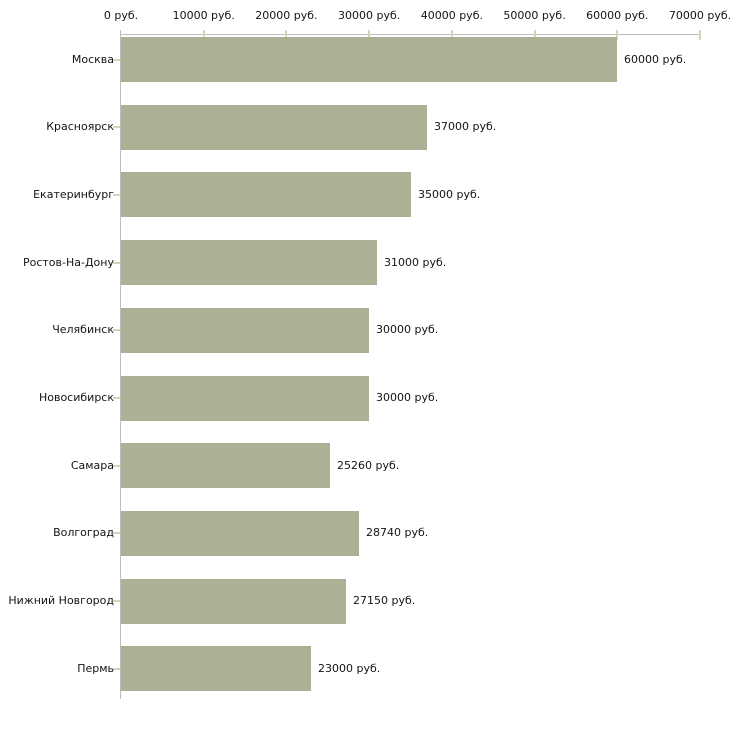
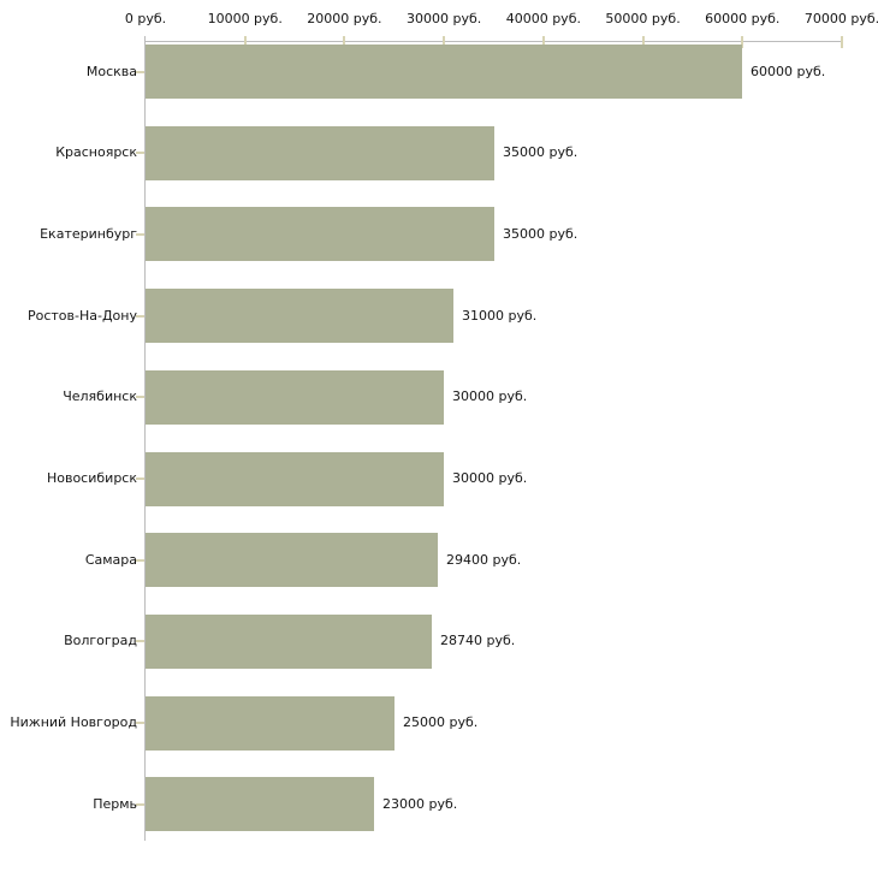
Красноярск: 37000 -> 35000
Самара: 25260 -> 29400
Нижний Новгород: 27150 -> 25000
